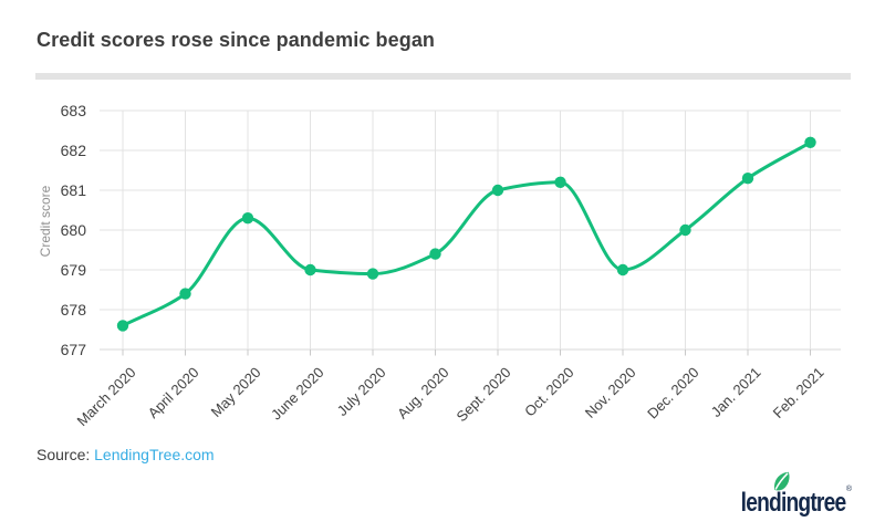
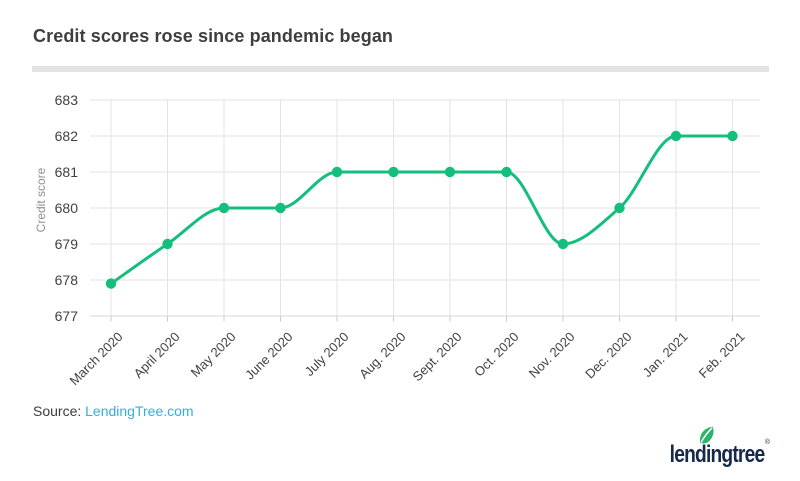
March 2020: 677.6 -> 677.9
April 2020: 678.4 -> 679.0
May 2020: 680.3 -> 680.0
June 2020: 679.0 -> 680.0
July 2020: 678.9 -> 681.0
Aug. 2020: 679.4 -> 681.0
Oct. 2020: 681.2 -> 681.0
Jan. 2021: 681.3 -> 682.0
Feb. 2021: 682.2 -> 682.0
